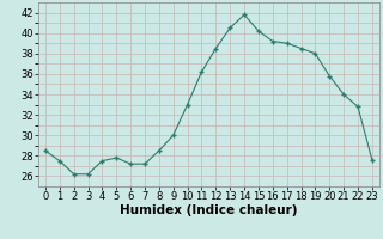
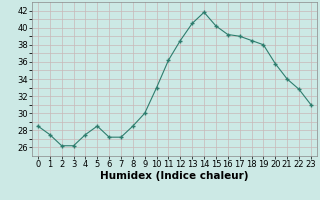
5: 27.8 -> 28.5
23: 27.6 -> 31.0
